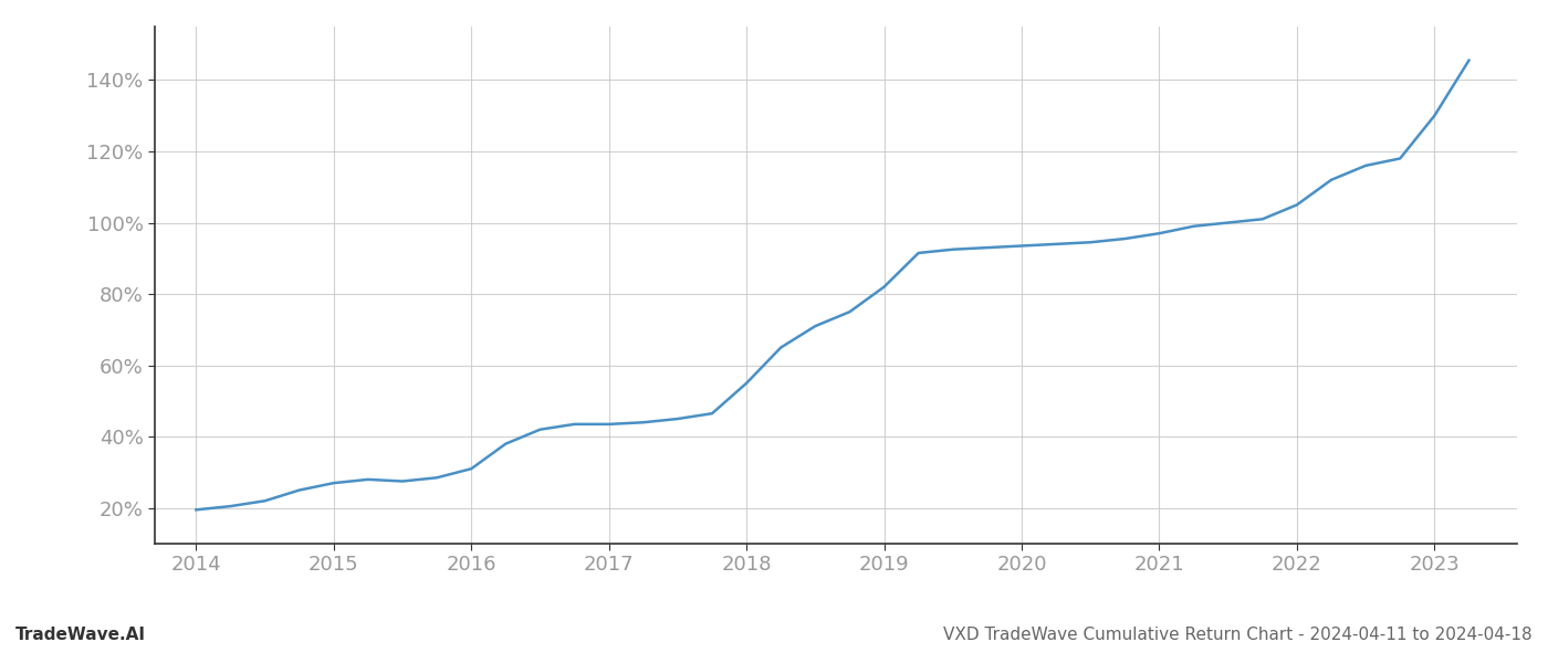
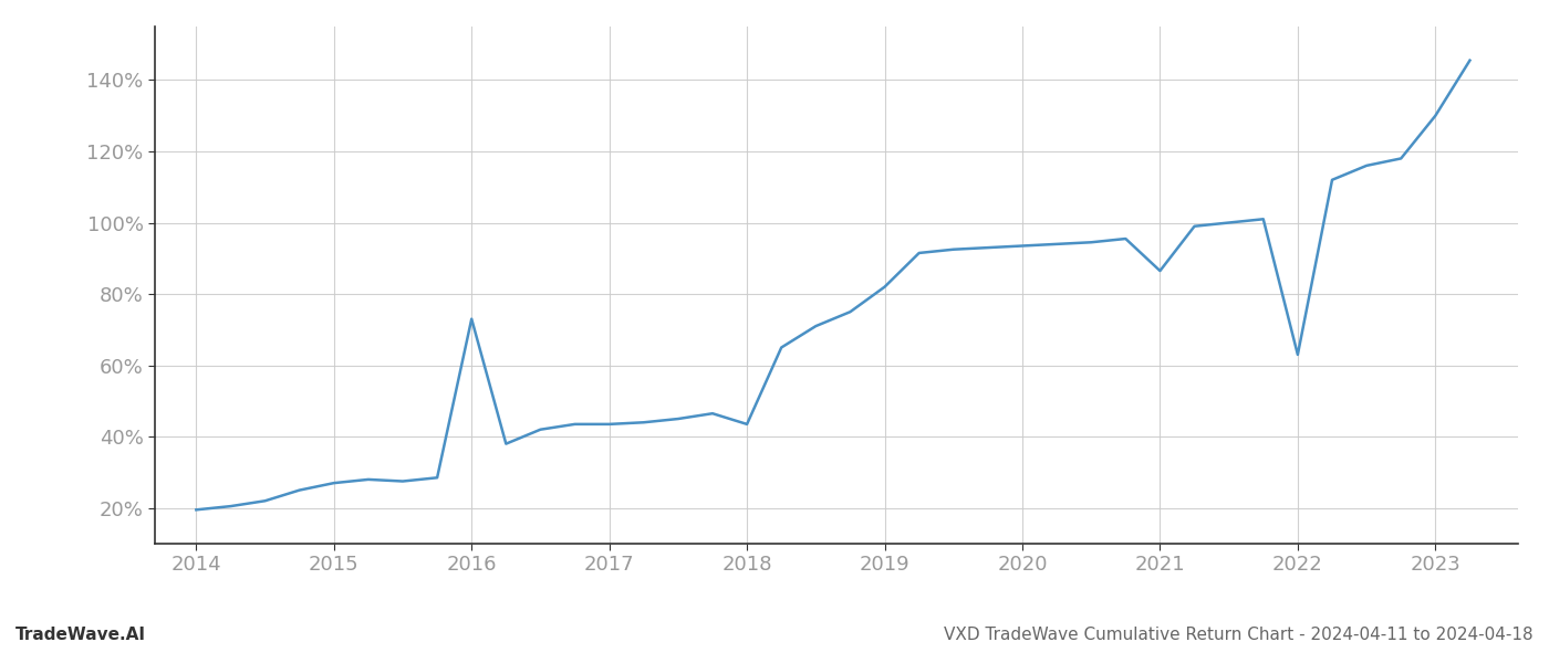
2016: 31.0% -> 73.0%
2018: 55.0% -> 43.5%
2021: 97.0% -> 86.5%
2022: 105.0% -> 63.0%
